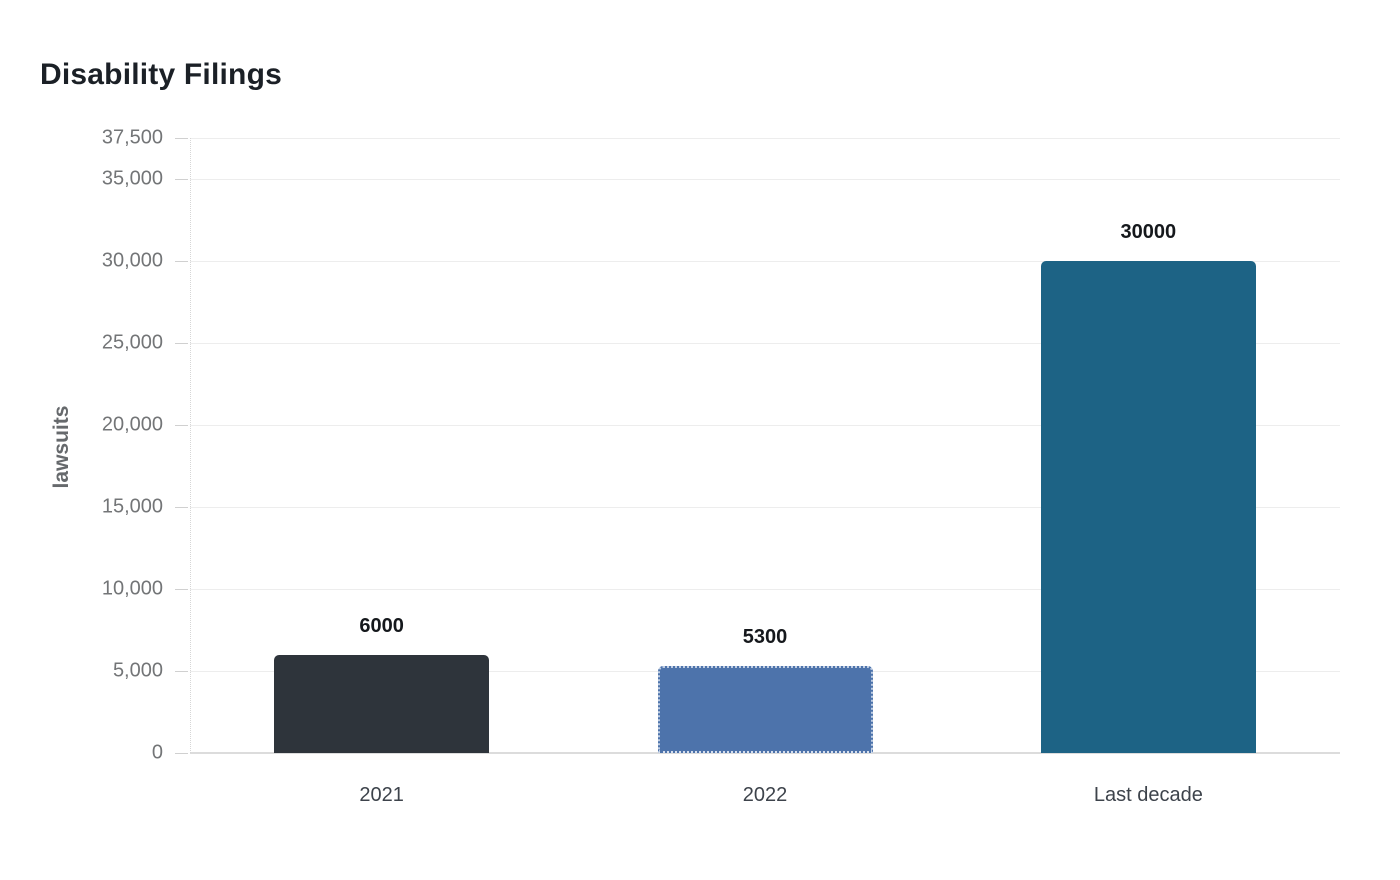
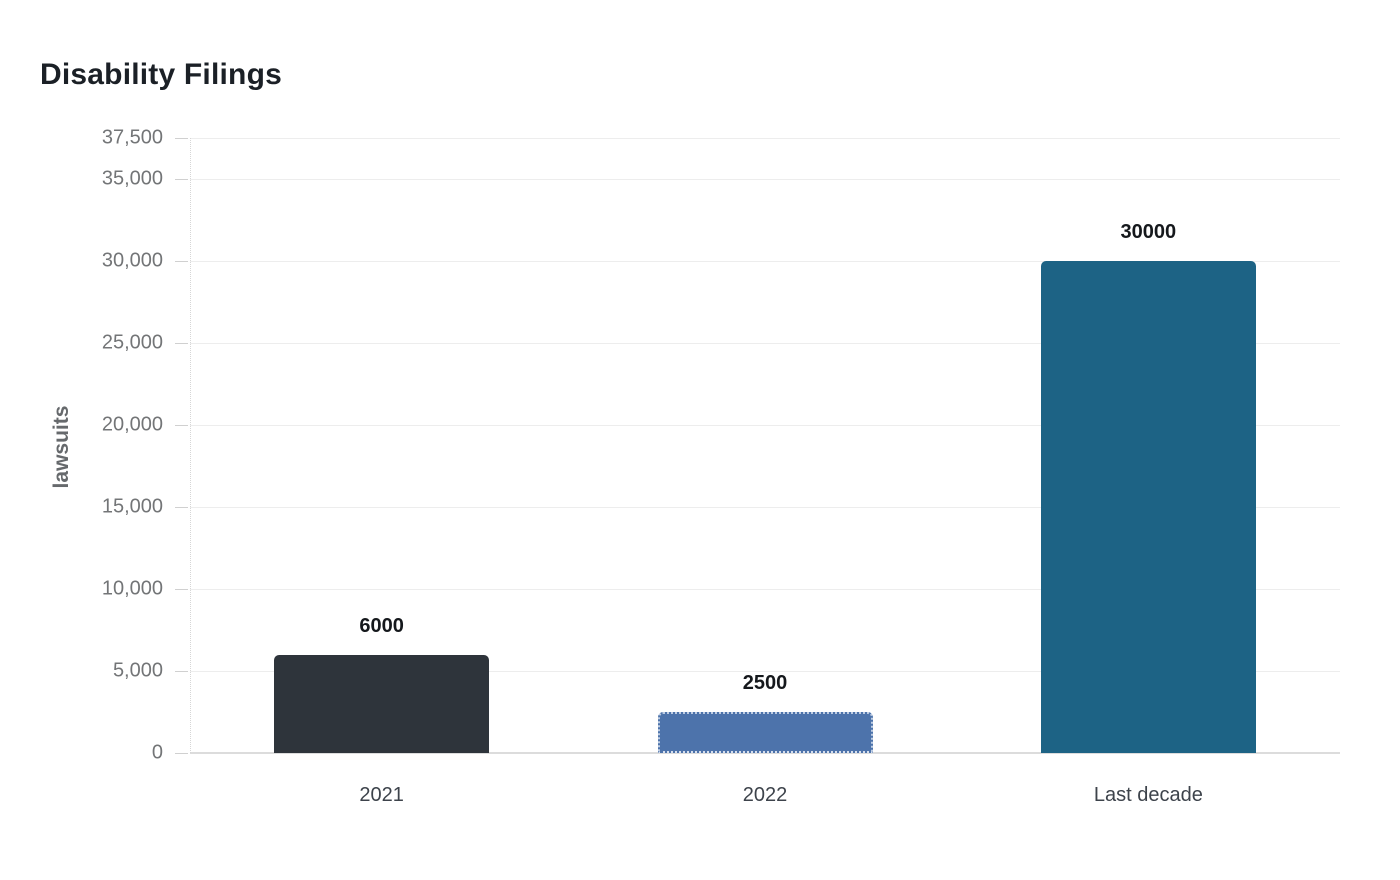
2022: 5300 -> 2500
